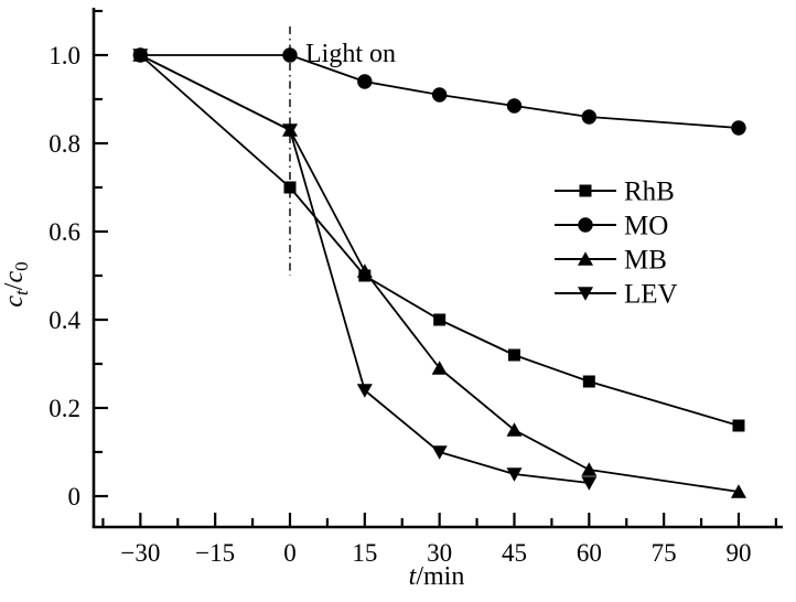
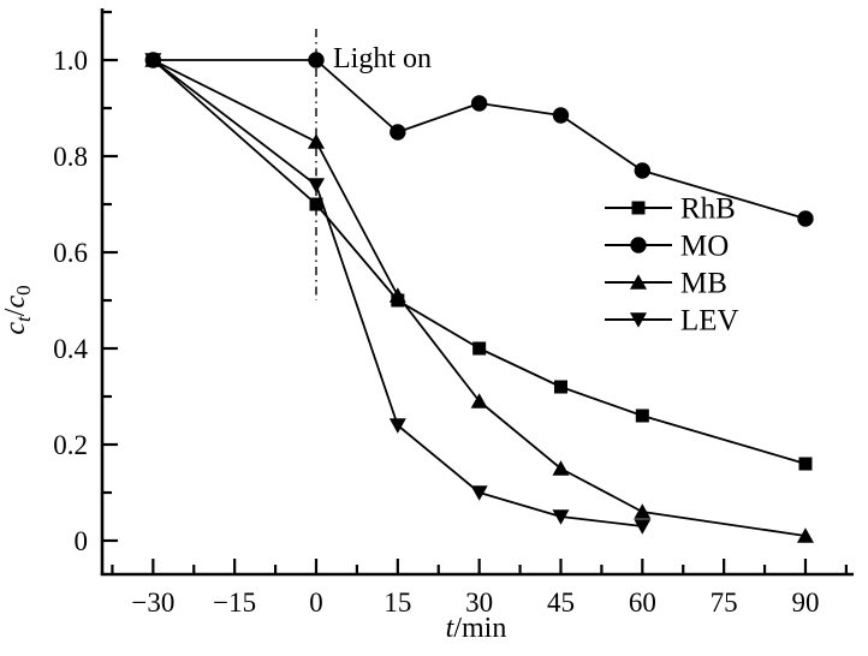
LEV/0: 0.83 -> 0.74
MO/15: 0.94 -> 0.85
MO/60: 0.86 -> 0.77
MO/90: 0.83 -> 0.67
